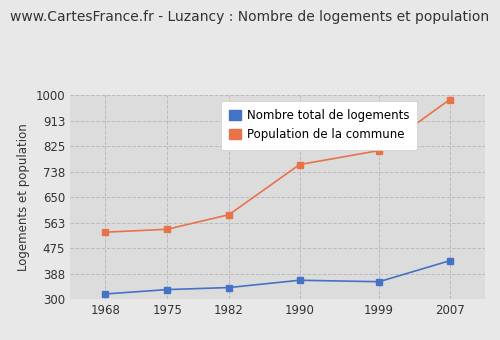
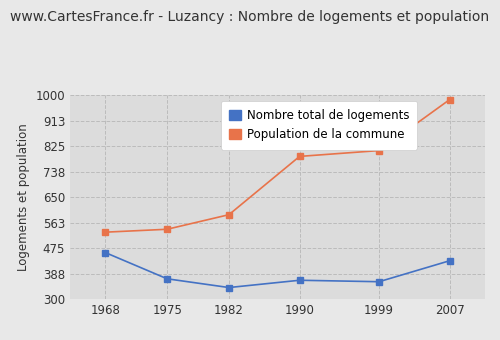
Nombre total de logements/1968: 318 -> 460
Nombre total de logements/1975: 333 -> 370
Population de la commune/1990: 762 -> 790
